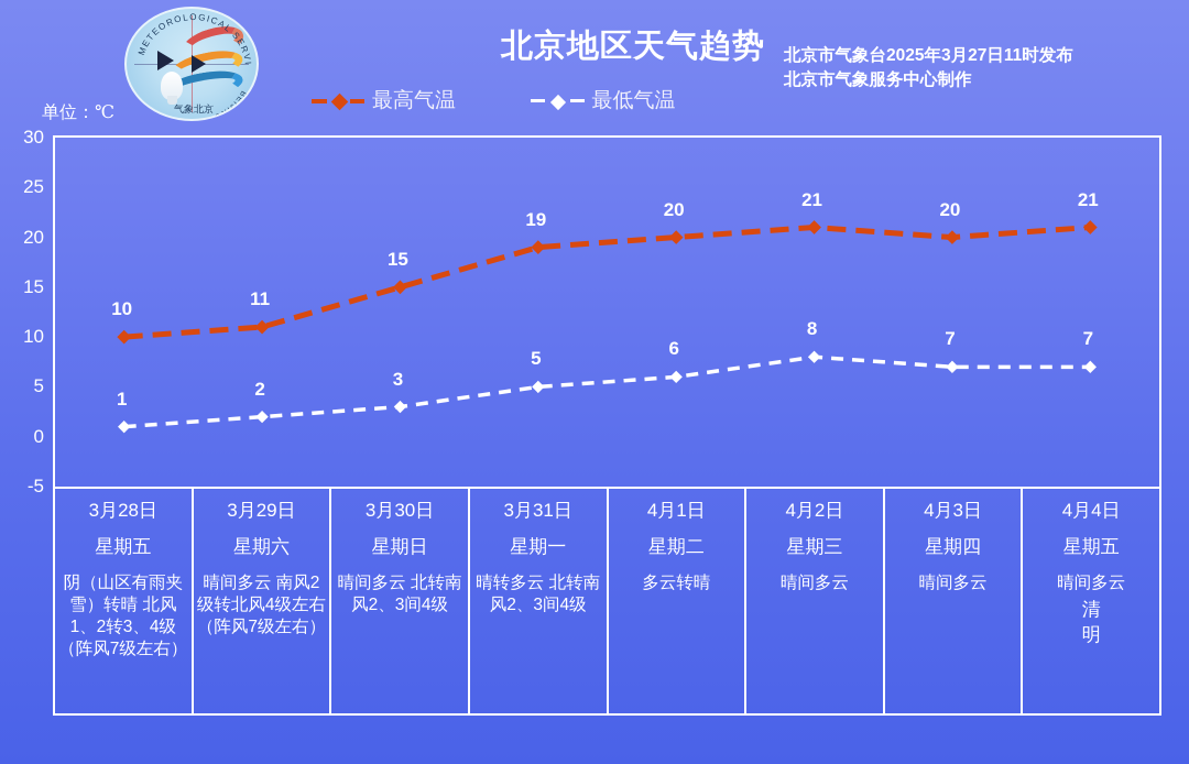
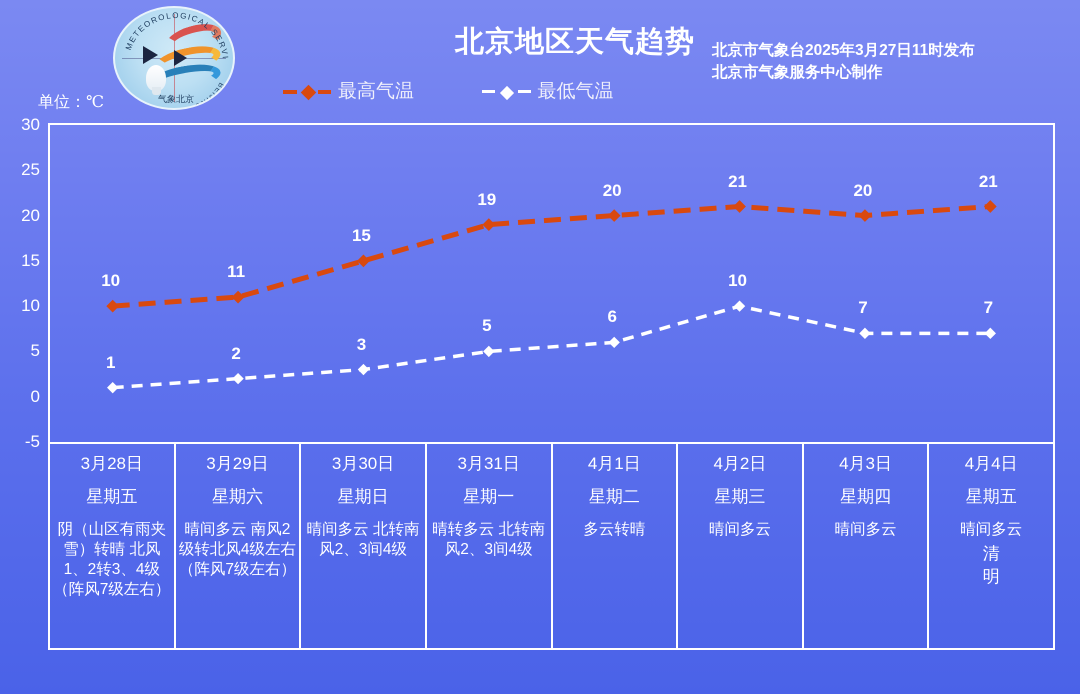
最低气温/4月2日: 8 -> 10
